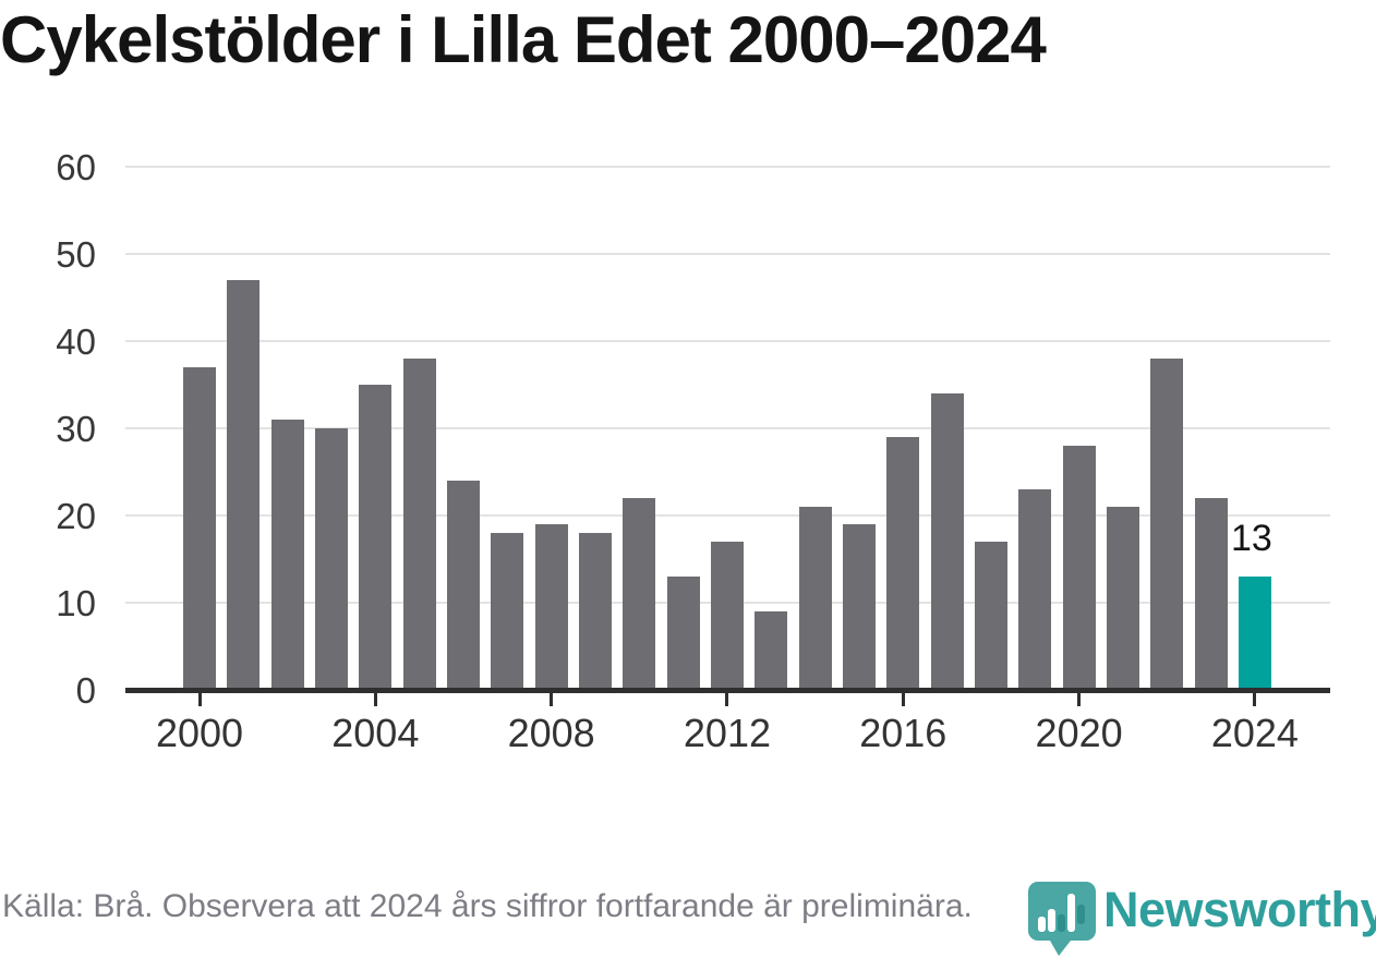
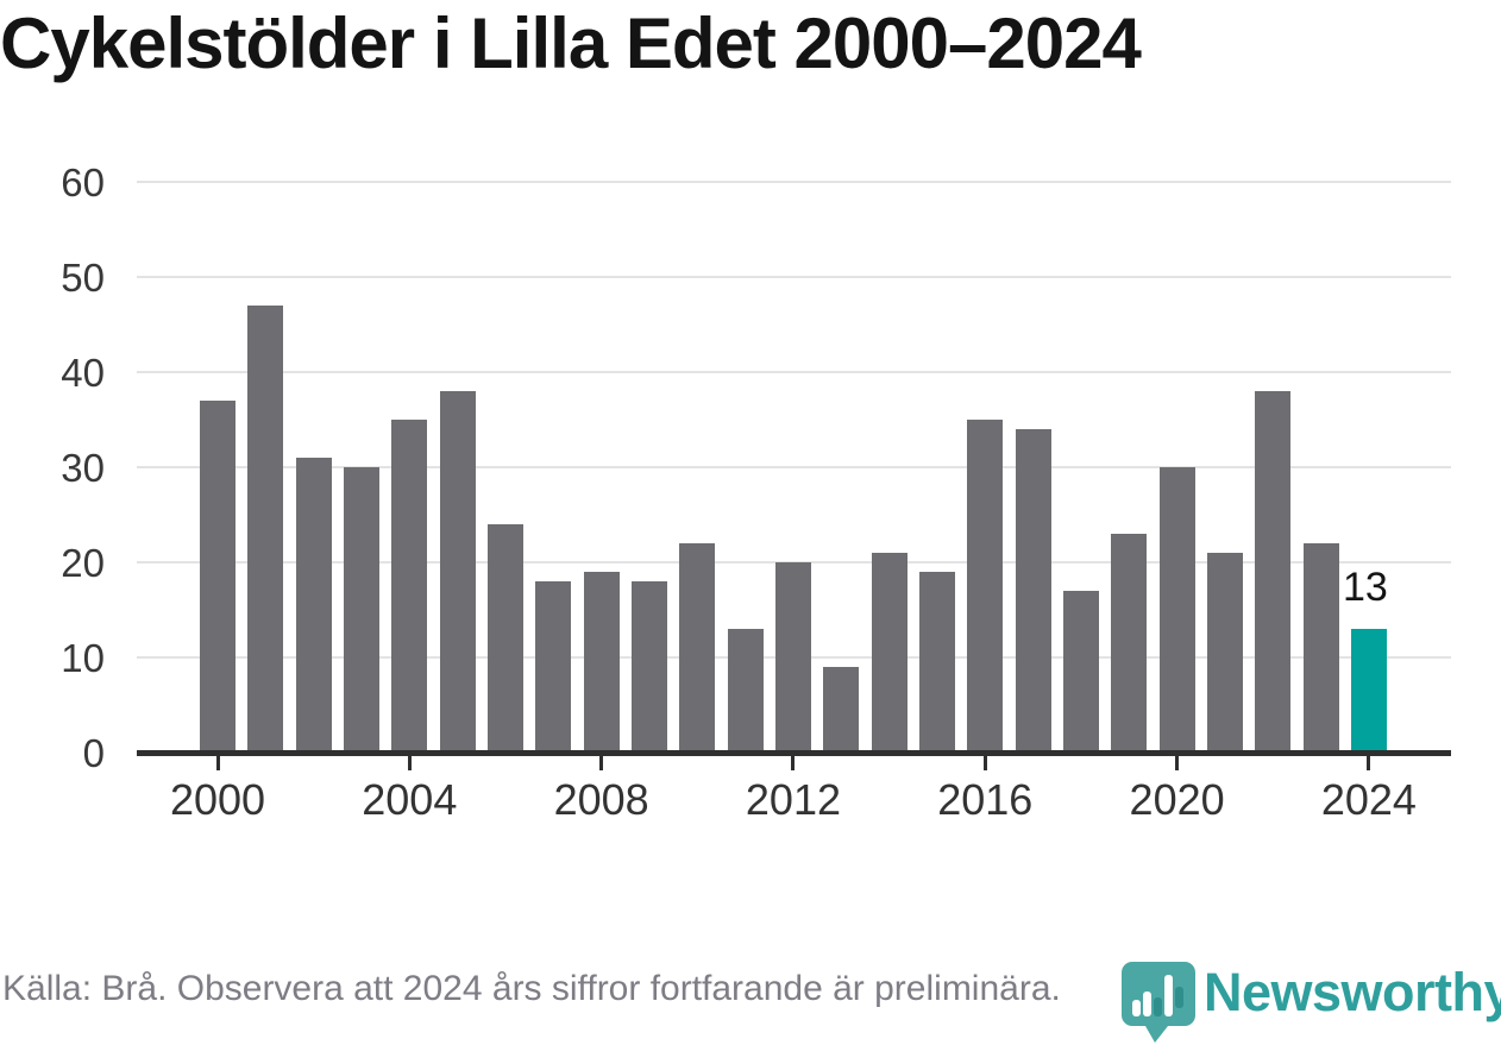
2012: 17 -> 20
2016: 29 -> 35
2020: 28 -> 30
